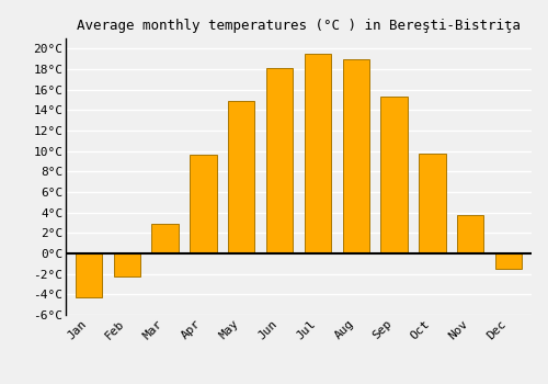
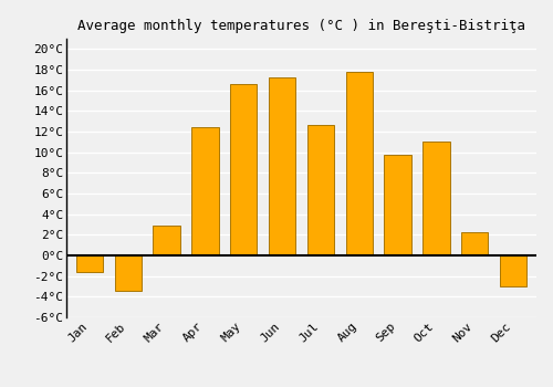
Jan: -4.3°C -> -1.6°C
Feb: -2.2°C -> -3.4°C
Apr: 9.6°C -> 12.4°C
May: 14.9°C -> 16.6°C
Jun: 18.1°C -> 17.2°C
Jul: 19.5°C -> 12.6°C
Aug: 19.0°C -> 17.8°C
Sep: 15.3°C -> 9.8°C
Oct: 9.7°C -> 11.0°C
Nov: 3.8°C -> 2.2°C
Dec: -1.5°C -> -3.0°C
